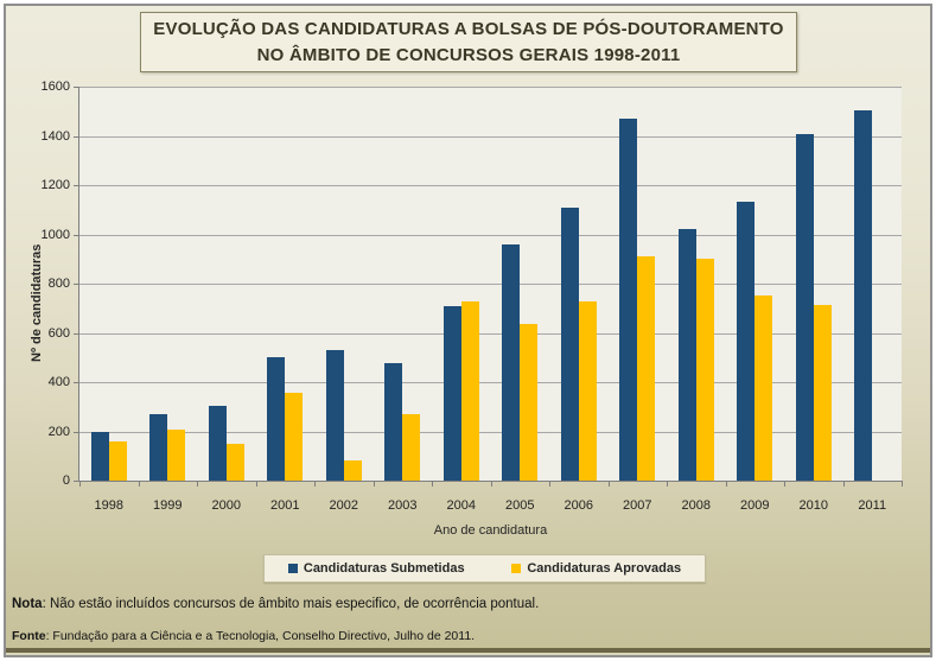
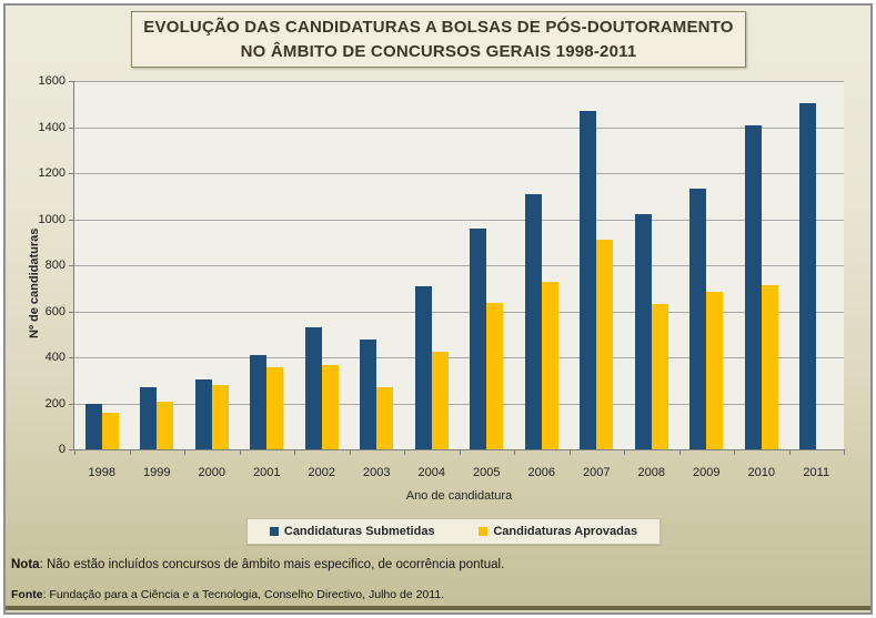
Candidaturas Aprovadas/2000: 150 -> 280
Candidaturas Submetidas/2001: 500 -> 410
Candidaturas Aprovadas/2002: 80 -> 360
Candidaturas Aprovadas/2004: 730 -> 420
Candidaturas Aprovadas/2008: 900 -> 630
Candidaturas Aprovadas/2009: 750 -> 680
